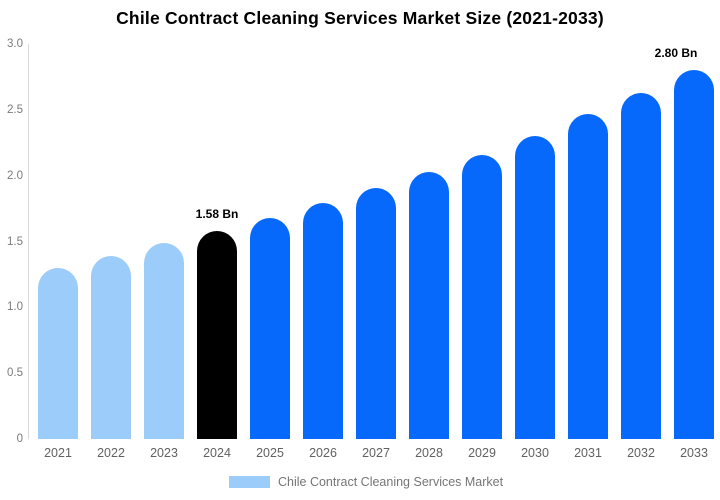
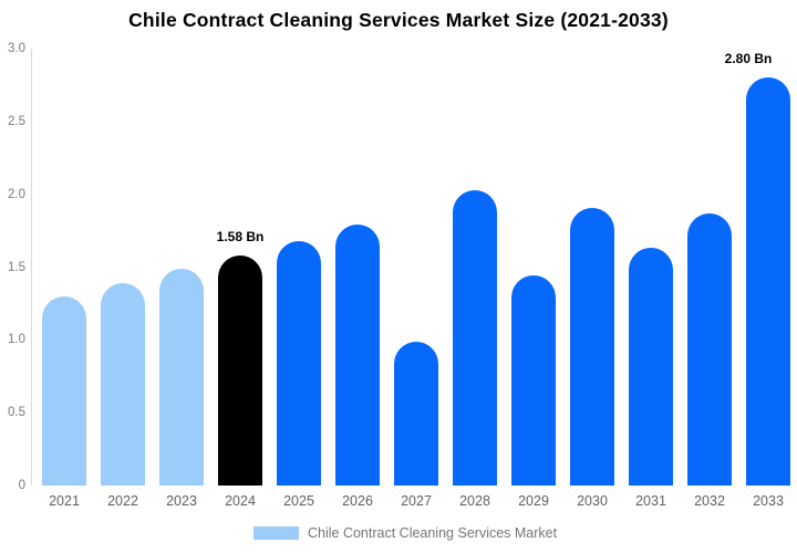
2027: 1.91 -> 0.99
2029: 2.16 -> 1.44
2030: 2.30 -> 1.91
2031: 2.47 -> 1.63
2032: 2.63 -> 1.87
